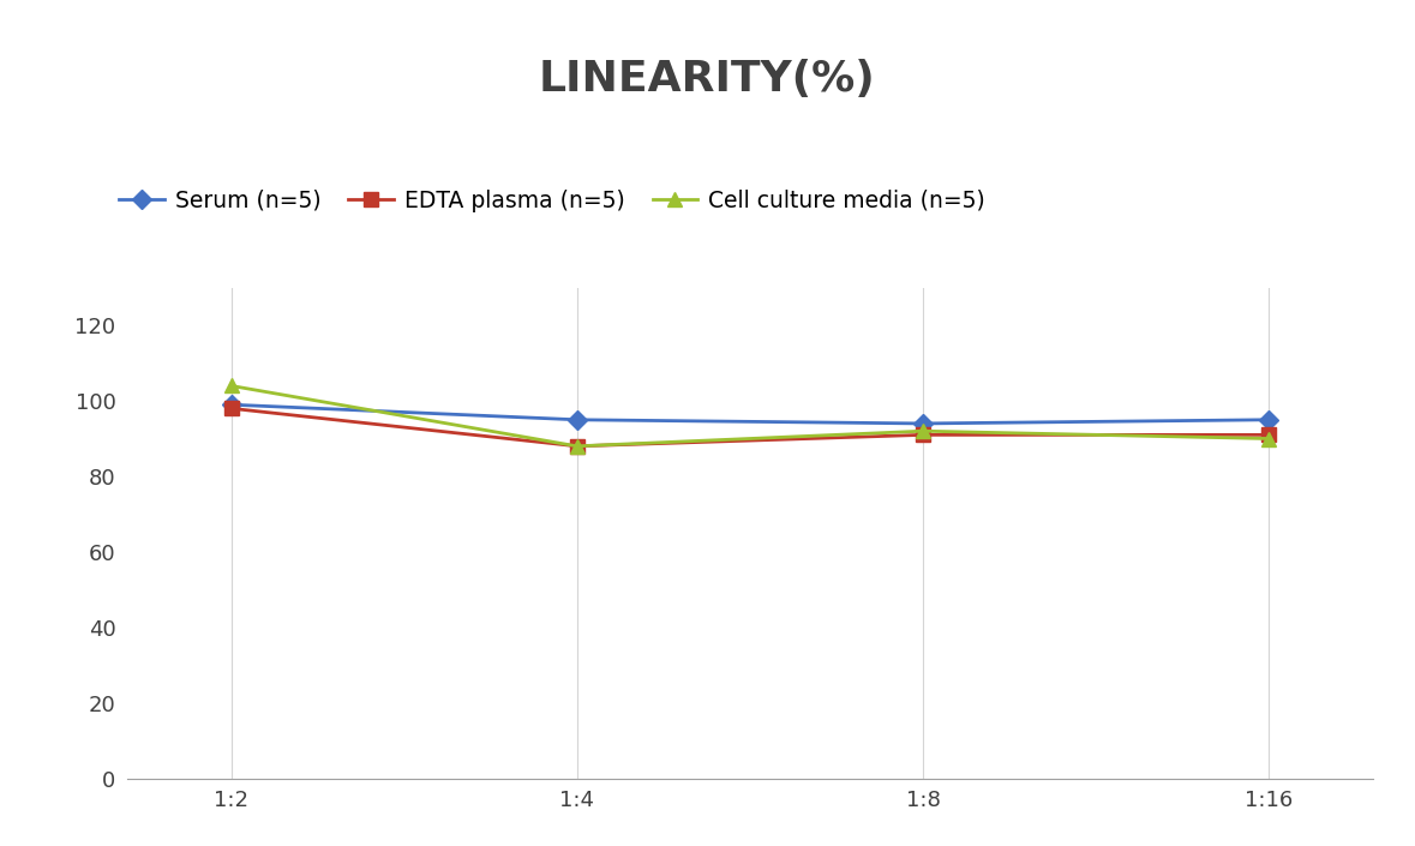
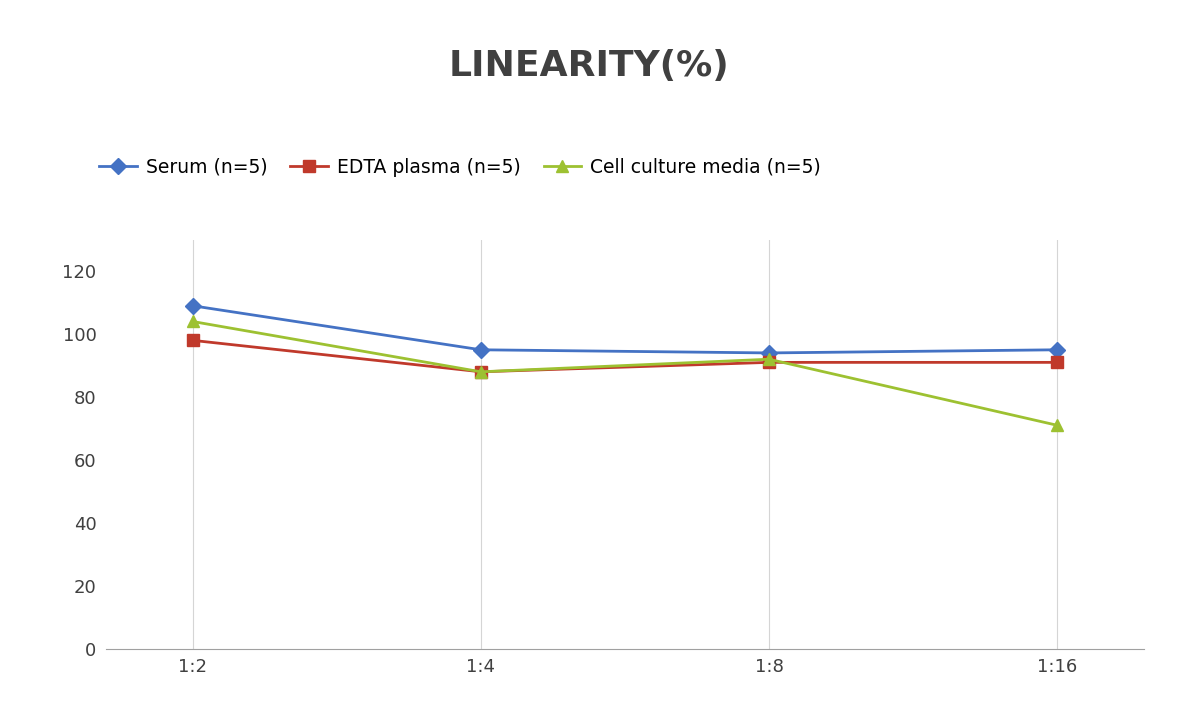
Serum (n=5)/1:2: 99 -> 109
Cell culture media (n=5)/1:16: 90 -> 71
